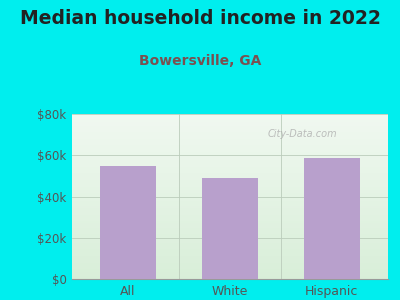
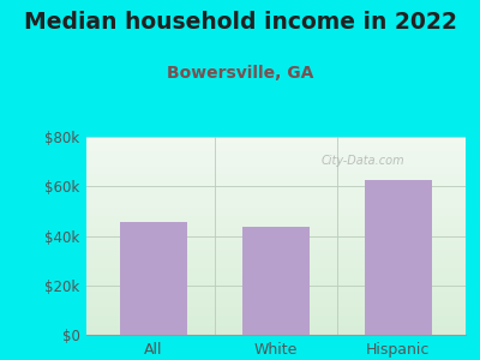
All: $55.0k -> $45.5k
White: $49.0k -> $43.5k
Hispanic: $58.5k -> $62.5k
